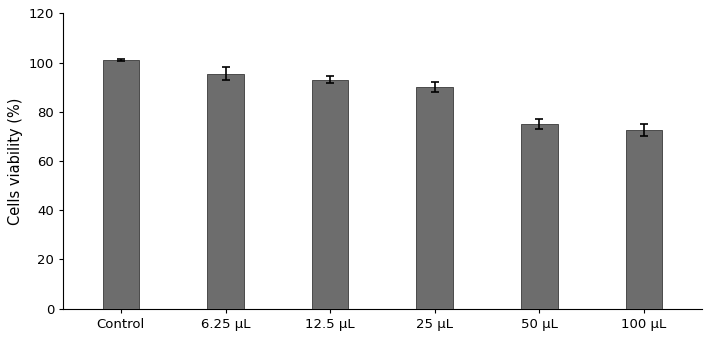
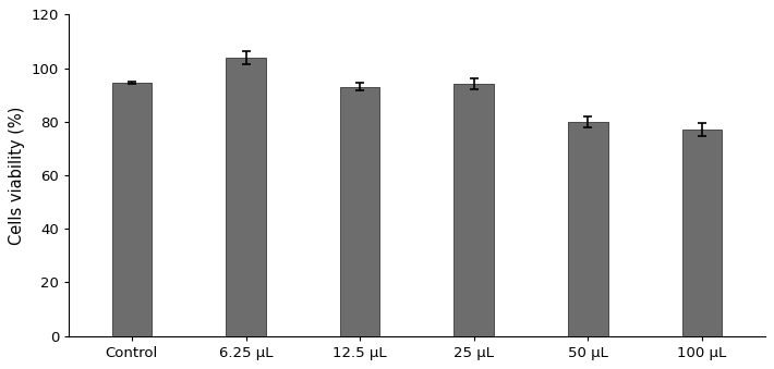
Control: 101.0 -> 94.5
6.25 μL: 95.5 -> 104.0
25 μL: 90.0 -> 94.0
50 μL: 75.0 -> 80.0
100 μL: 72.5 -> 77.0
